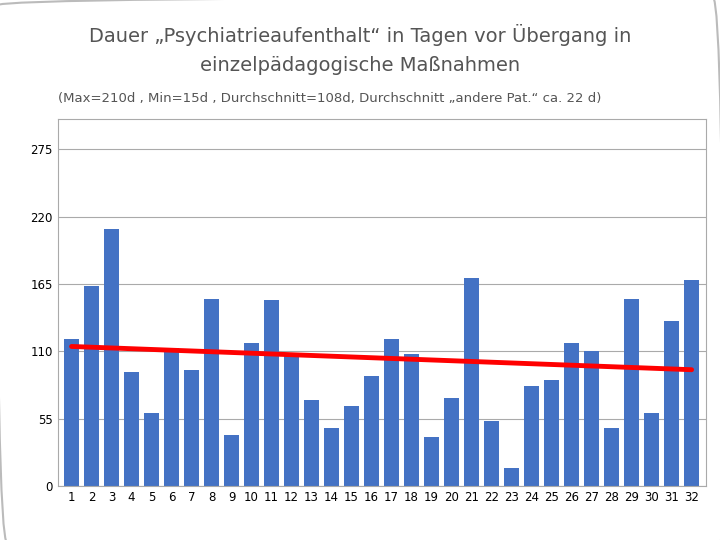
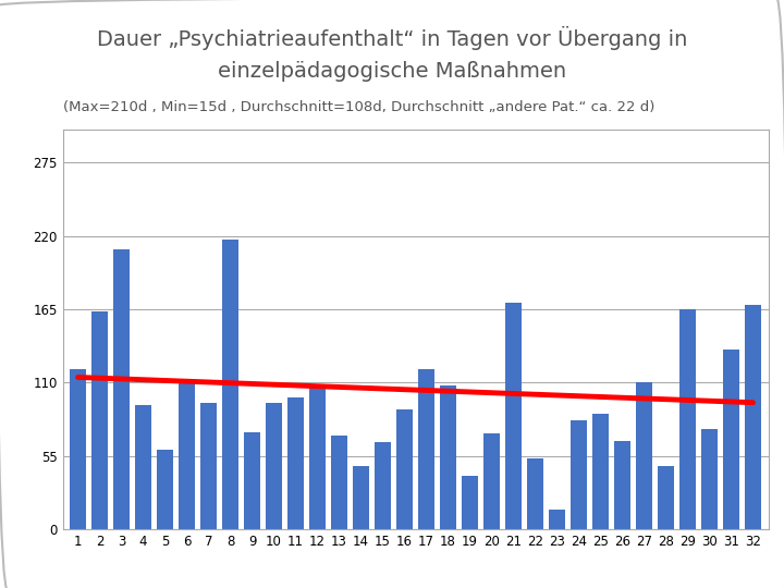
8: 153 -> 217
9: 42 -> 73
10: 117 -> 95
11: 152 -> 99
26: 117 -> 66
29: 153 -> 165
30: 60 -> 75
